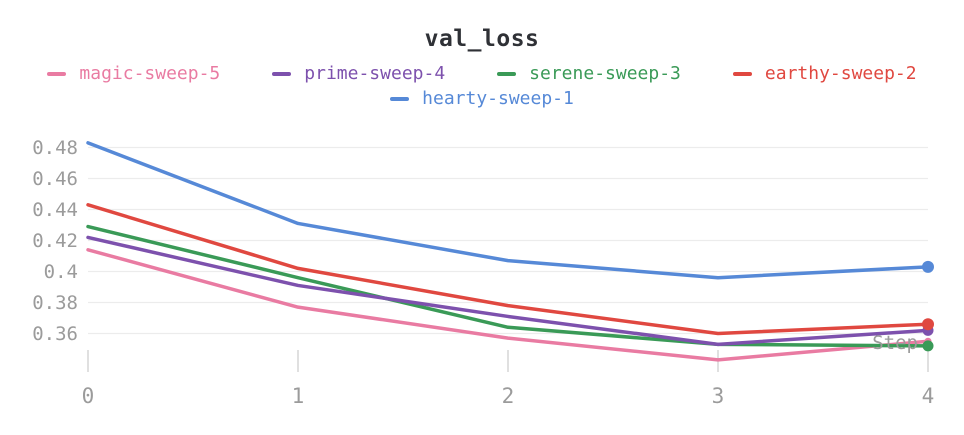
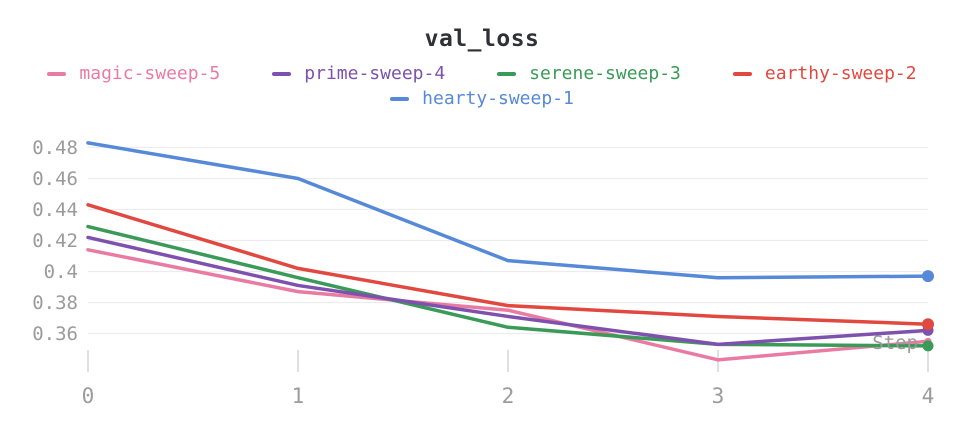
magic-sweep-5/1: 0.377 -> 0.387
hearty-sweep-1/1: 0.431 -> 0.460
magic-sweep-5/2: 0.357 -> 0.375
earthy-sweep-2/3: 0.360 -> 0.371
hearty-sweep-1/4: 0.403 -> 0.397
